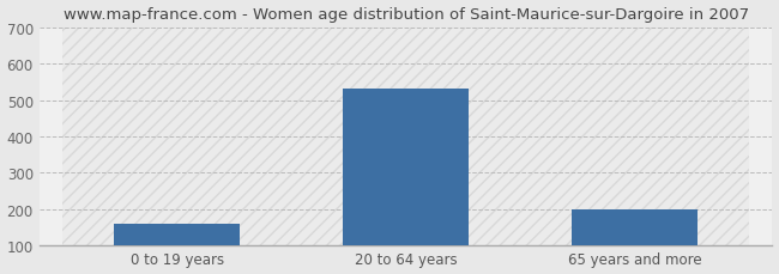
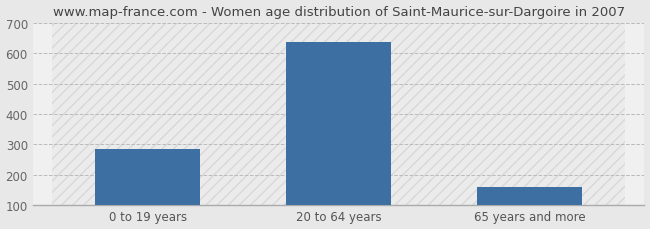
0 to 19 years: 160 -> 283
20 to 64 years: 530 -> 638
65 years and more: 200 -> 160
